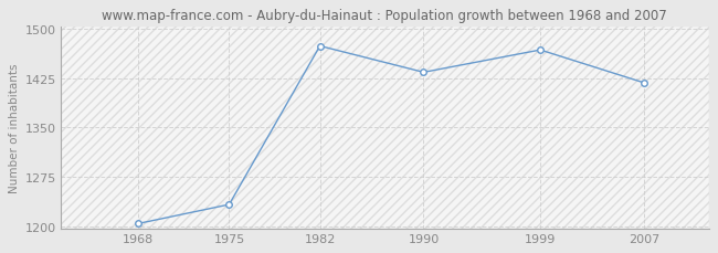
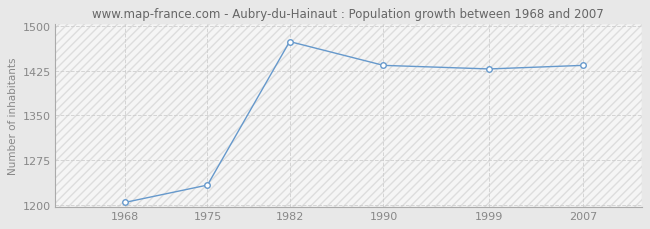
1999: 1468 -> 1428
2007: 1418 -> 1434
